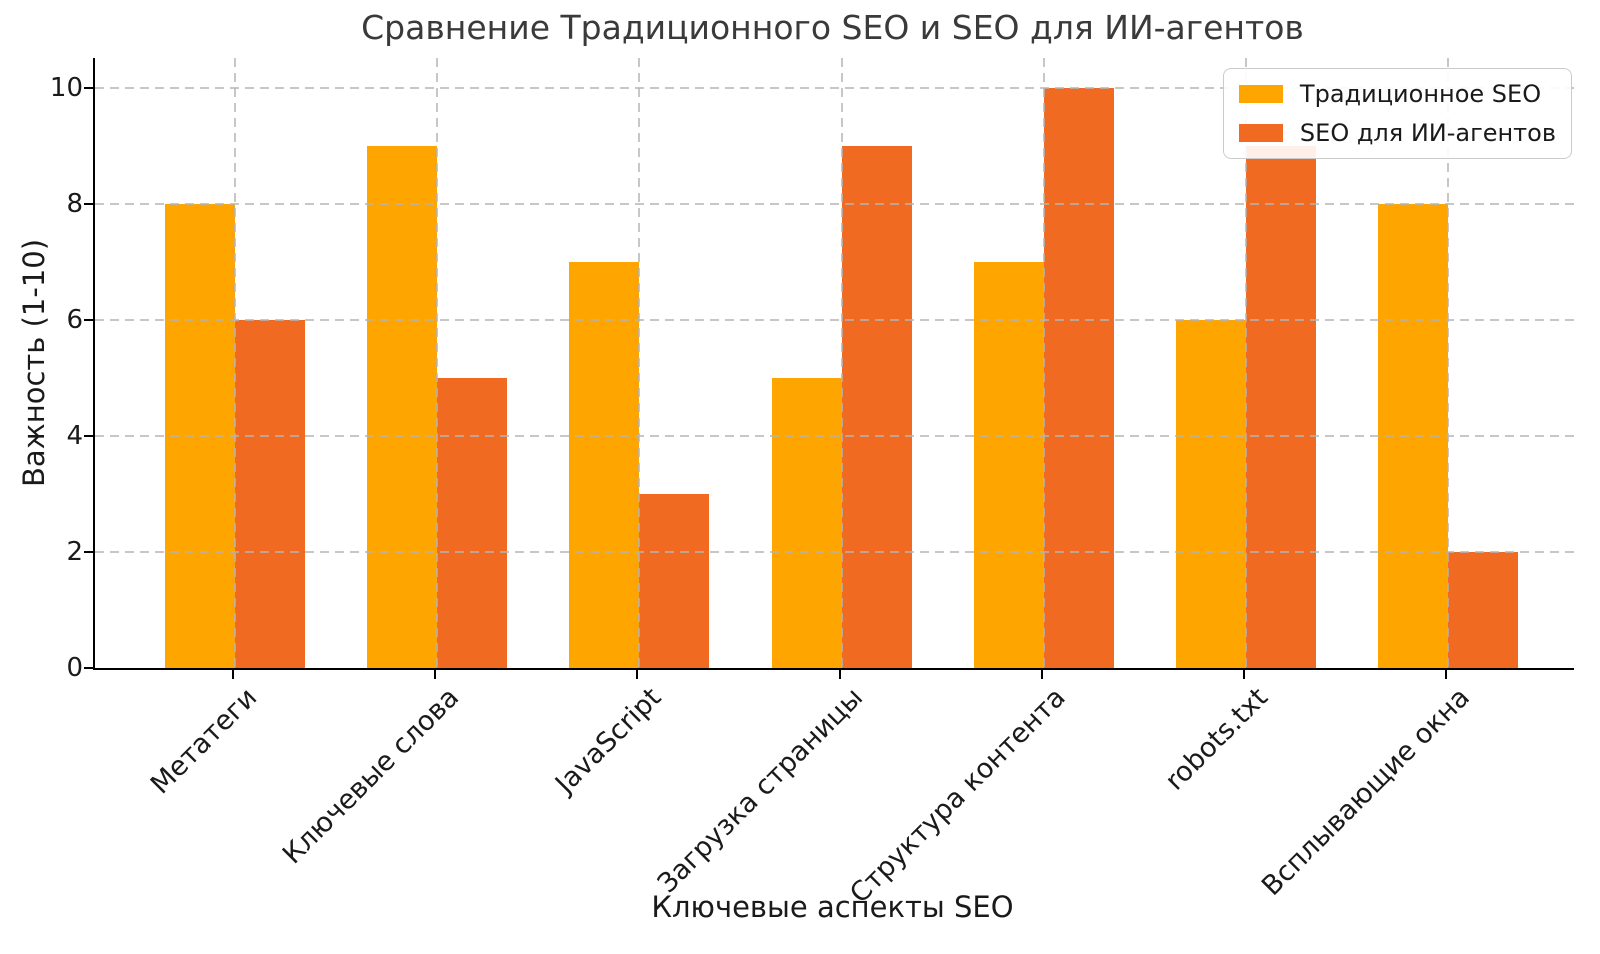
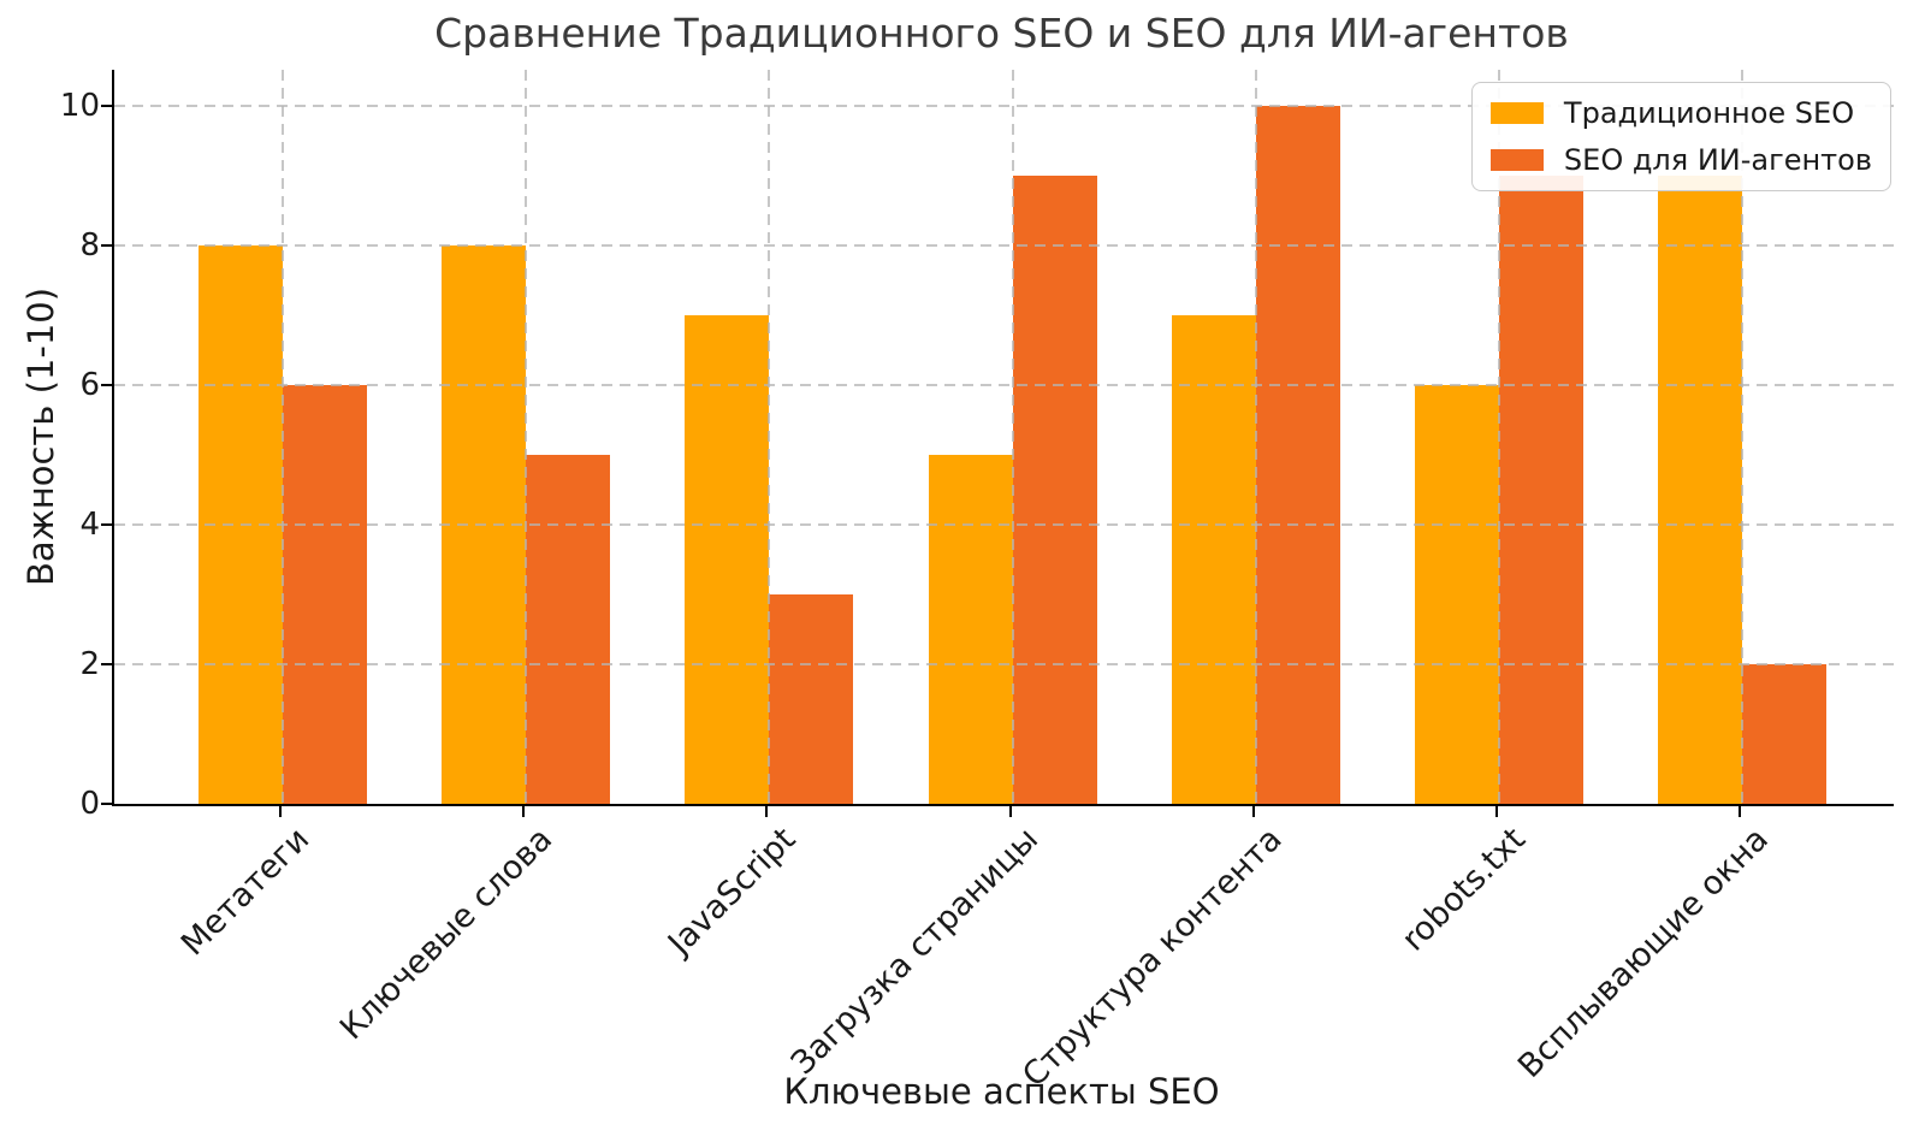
Традиционное SEO/Ключевые слова: 9 -> 8
Традиционное SEO/Всплывающие окна: 8 -> 9
